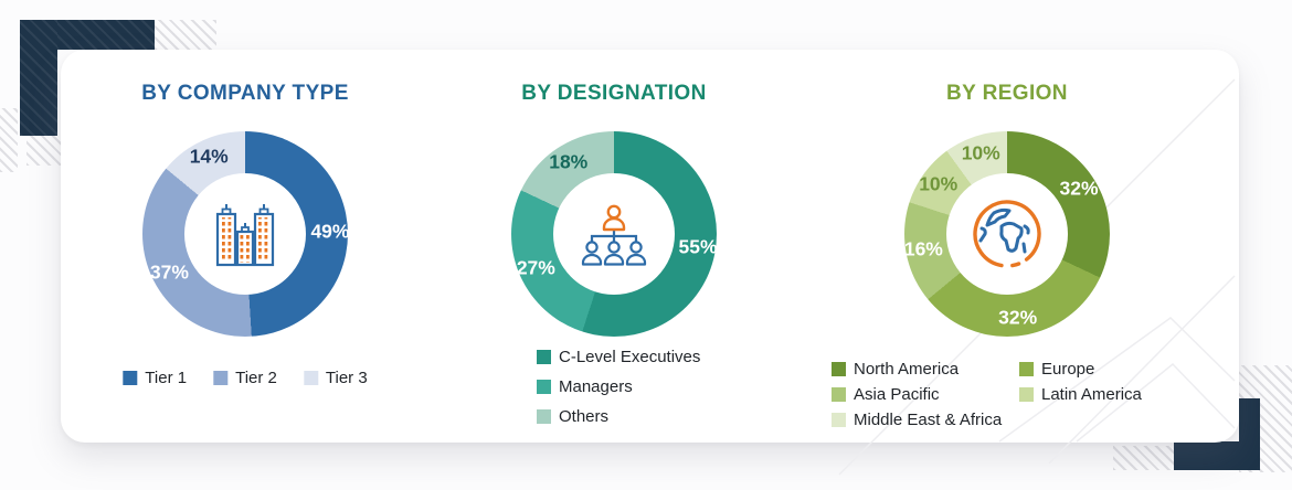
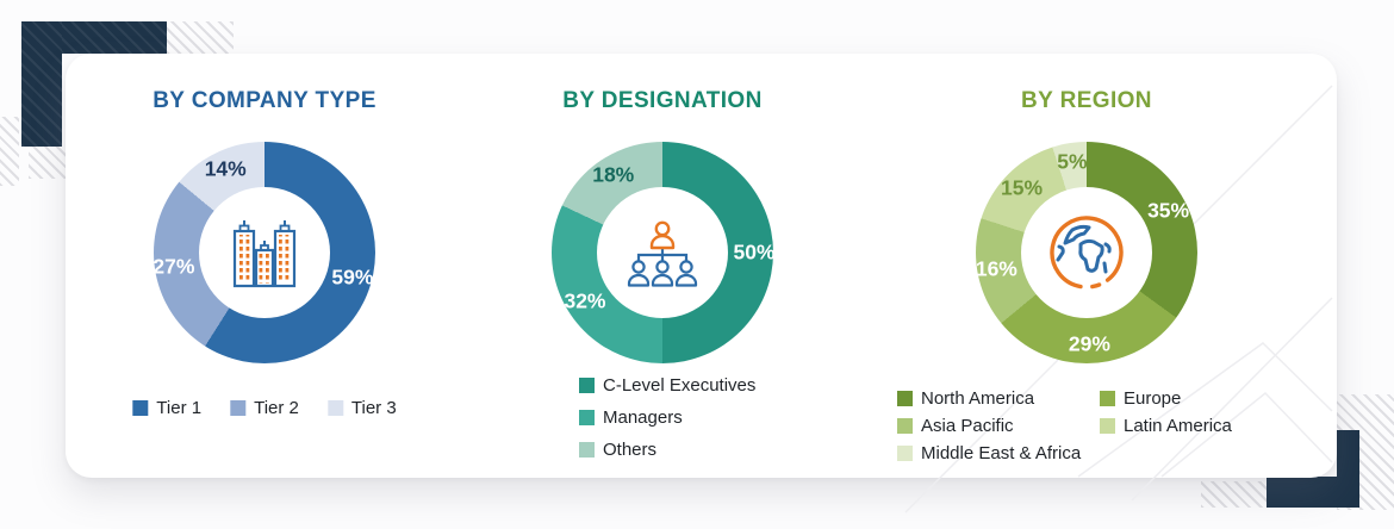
BY COMPANY TYPE/Tier 1: 49% -> 59%
BY COMPANY TYPE/Tier 2: 37% -> 27%
BY DESIGNATION/C-Level Executives: 55% -> 50%
BY DESIGNATION/Managers: 27% -> 32%
BY REGION/North America: 32% -> 35%
BY REGION/Europe: 32% -> 29%
BY REGION/Latin America: 10% -> 15%
BY REGION/Middle East & Africa: 10% -> 5%
